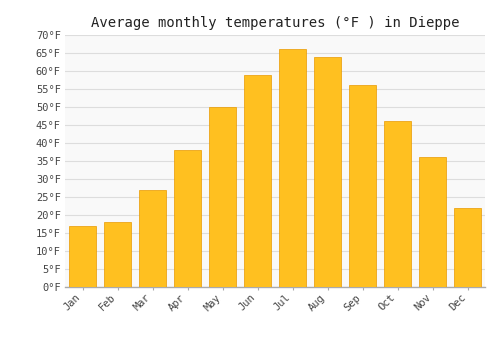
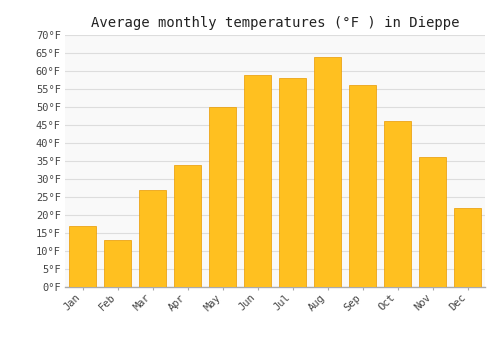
Feb: 18°F -> 13°F
Apr: 38°F -> 34°F
Jul: 66°F -> 58°F
